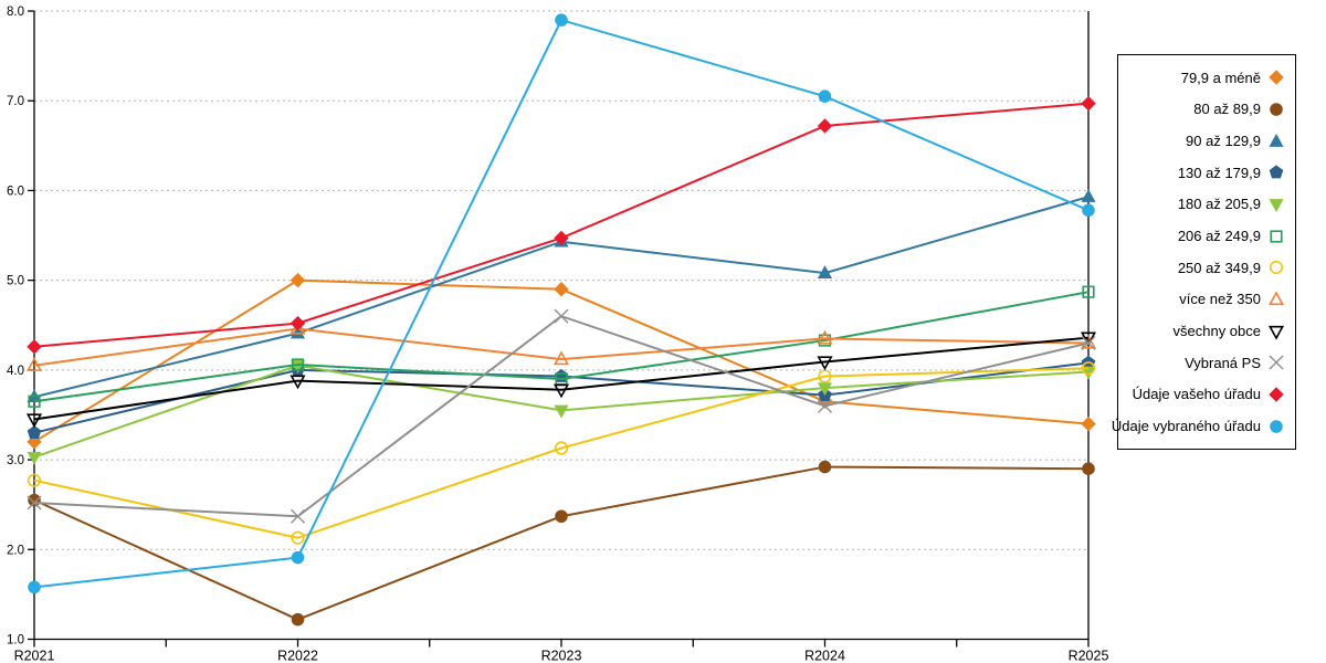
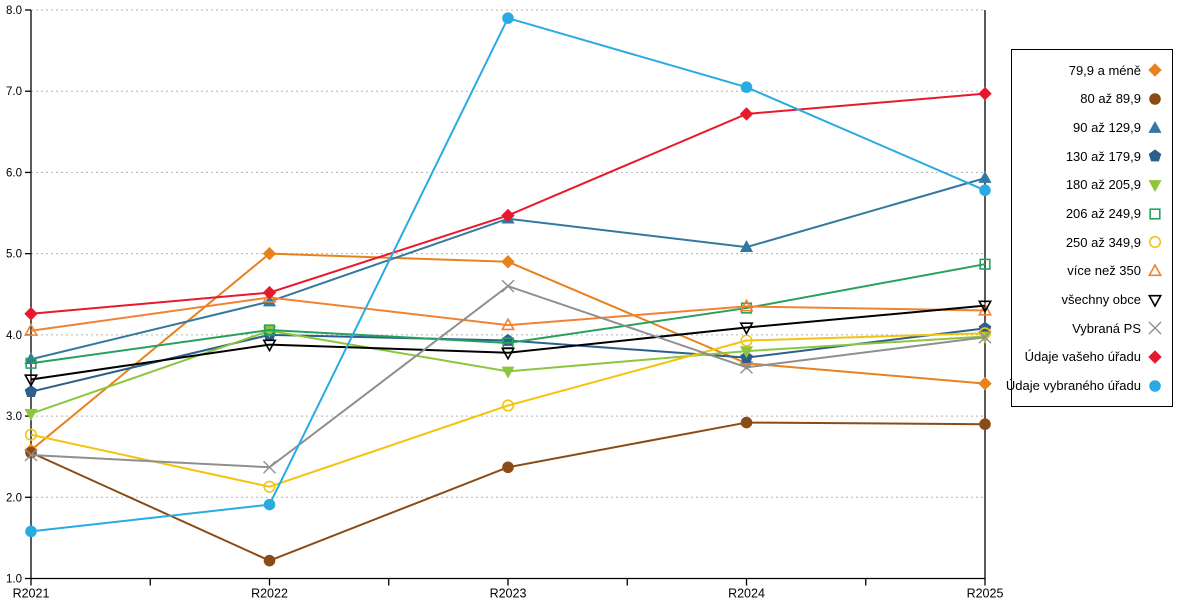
79,9 a méně/R2021: 3.2 -> 2.6
Vybraná PS/R2025: 4.3 -> 4.0
